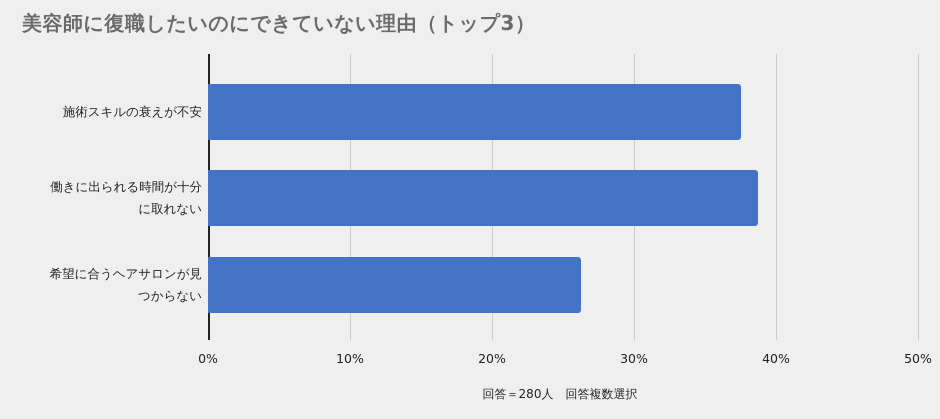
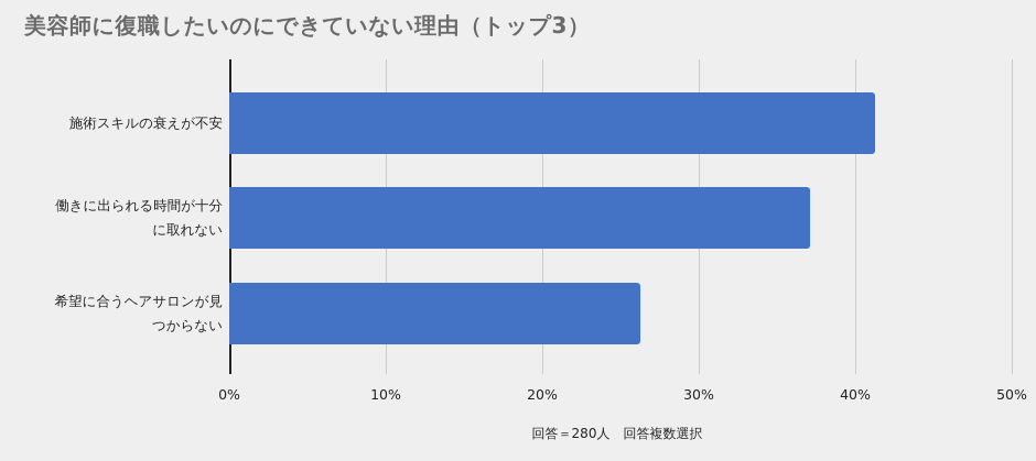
施術スキルの衰えが不安: 37.5% -> 41.3%
働きに出られる時間が十分に取れない: 38.7% -> 37.1%
